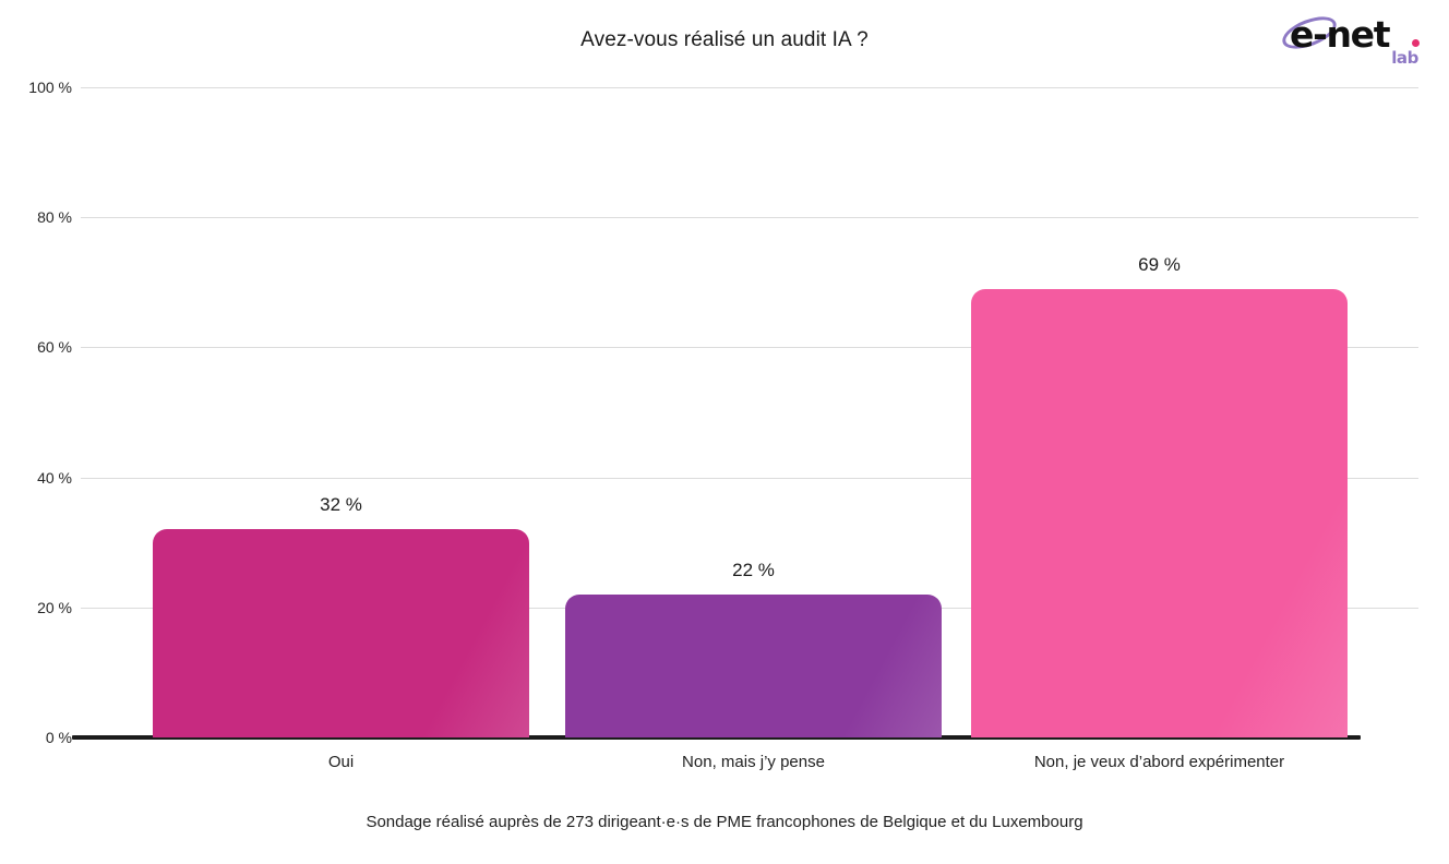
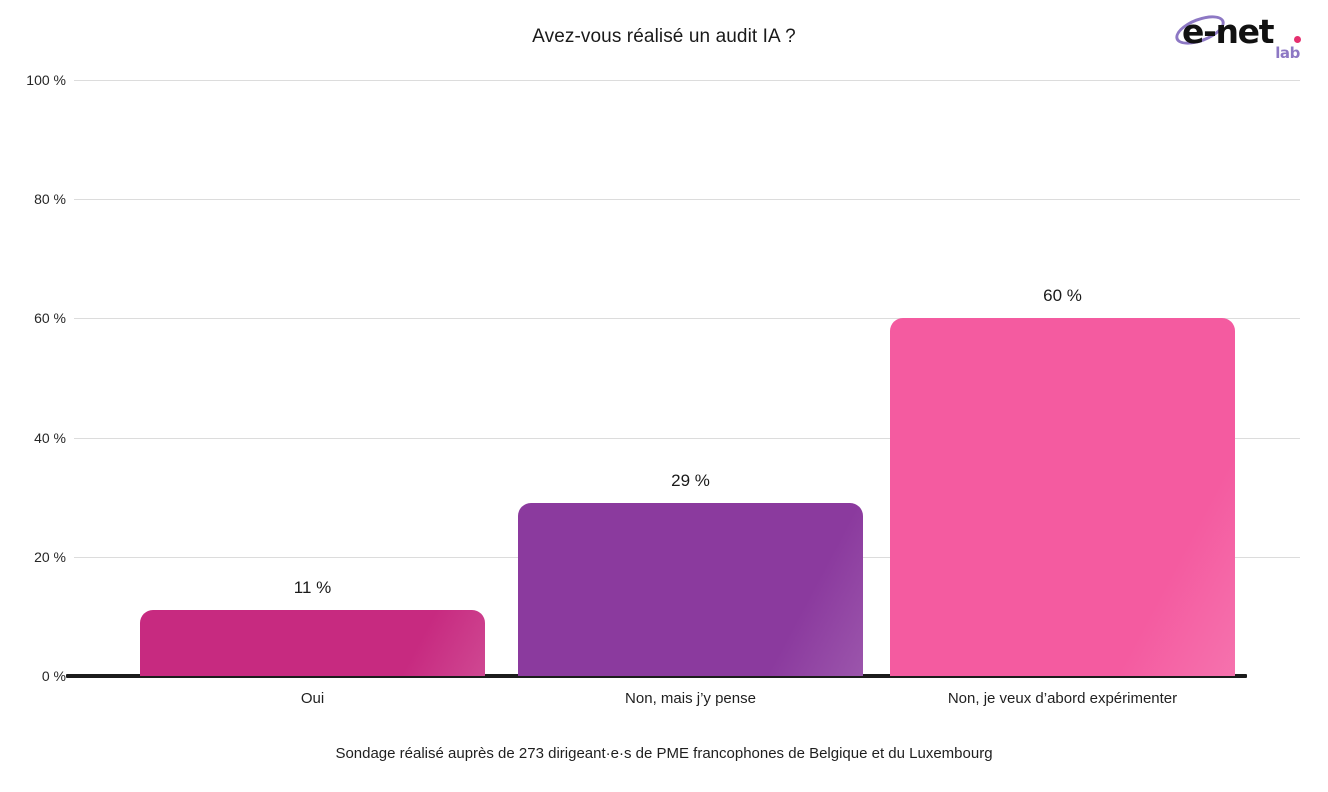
Oui: 32 -> 11
Non, mais j’y pense: 22 -> 29
Non, je veux d’abord expérimenter: 69 -> 60
